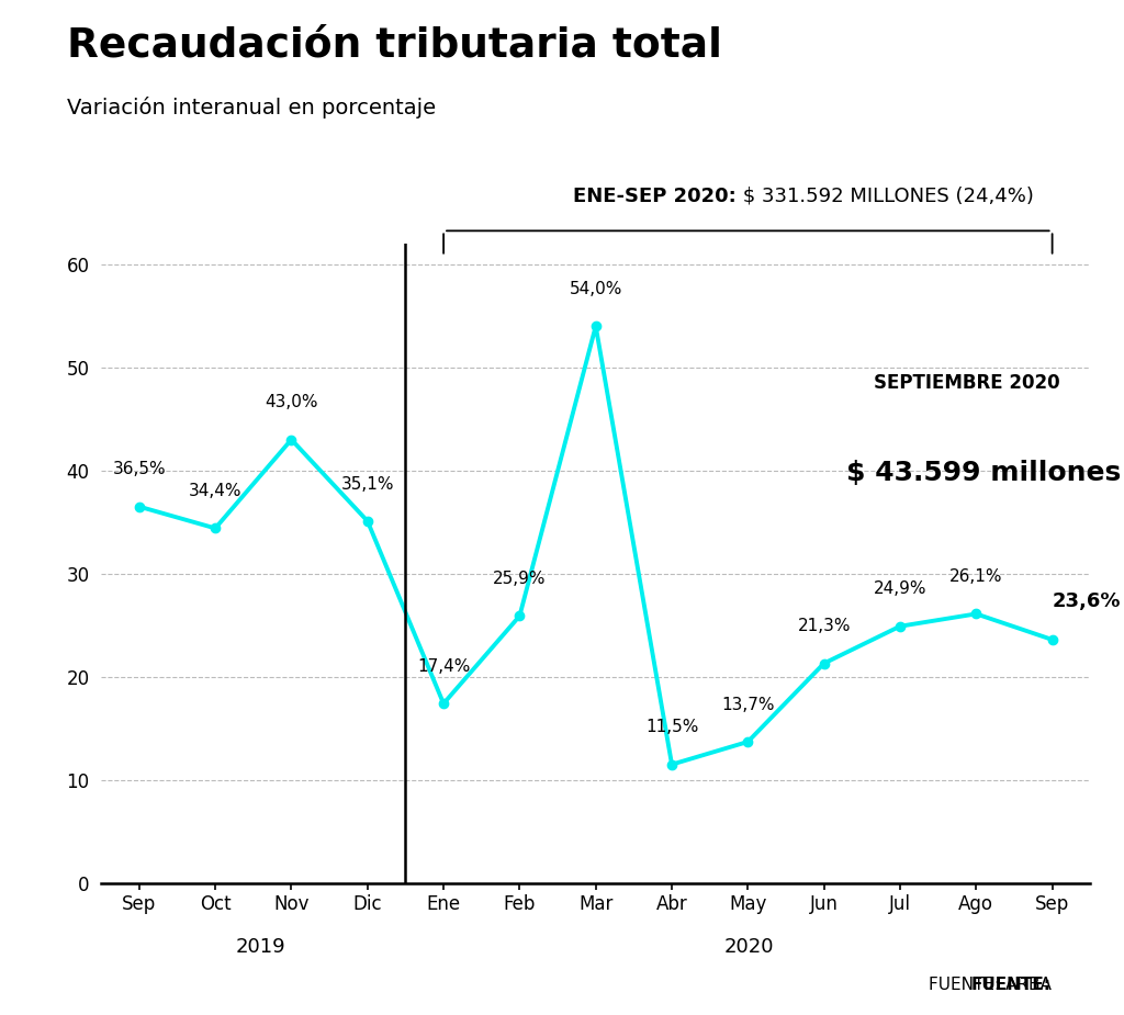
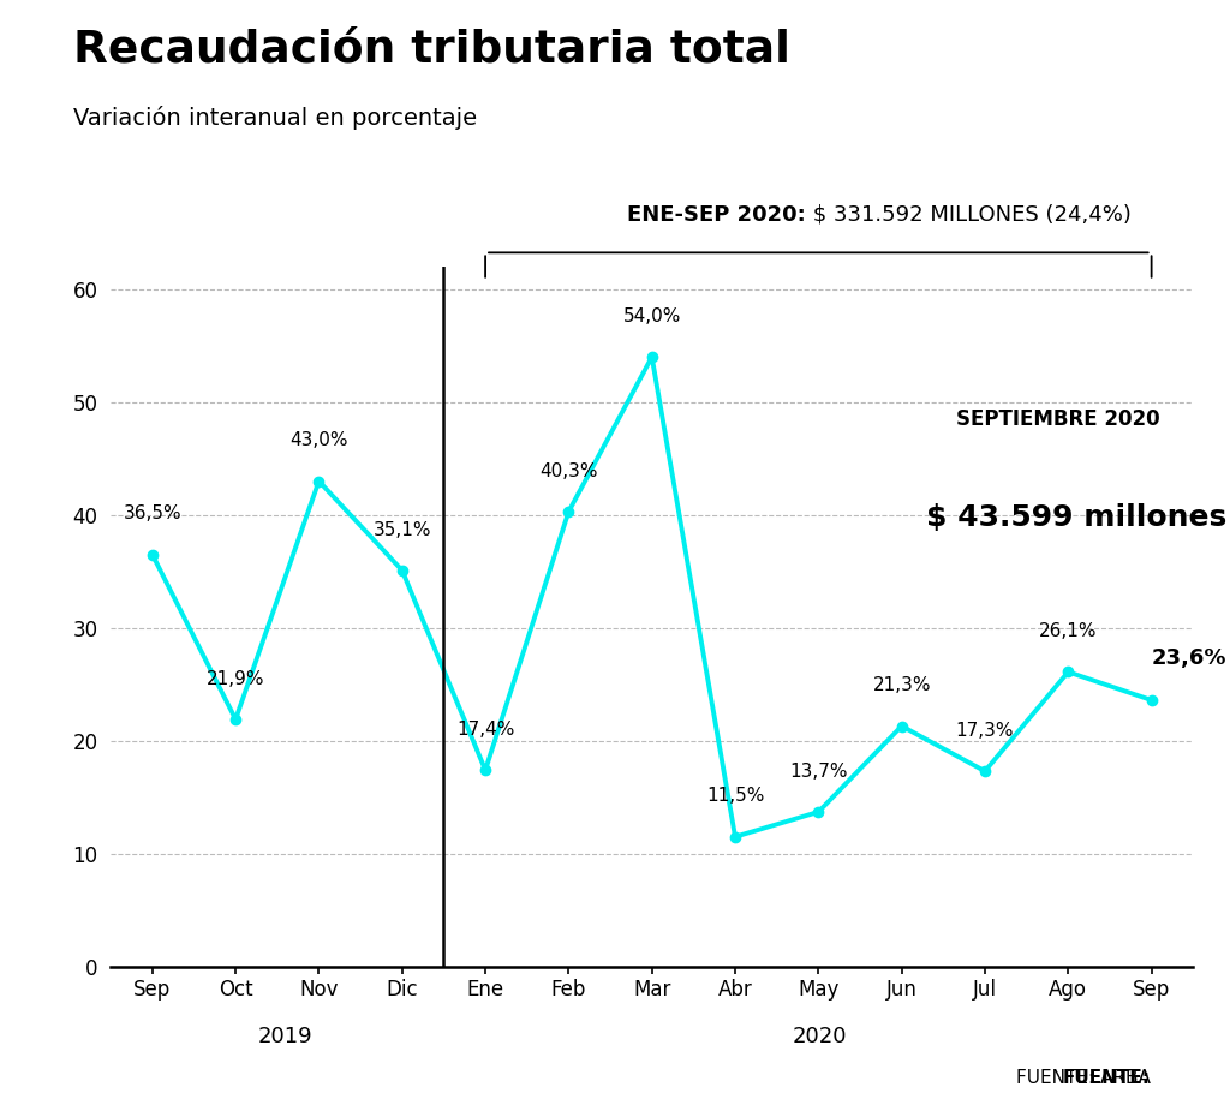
Oct: 34,4% -> 21,9%
Feb: 25,9% -> 40,3%
Jul: 24,9% -> 17,3%
